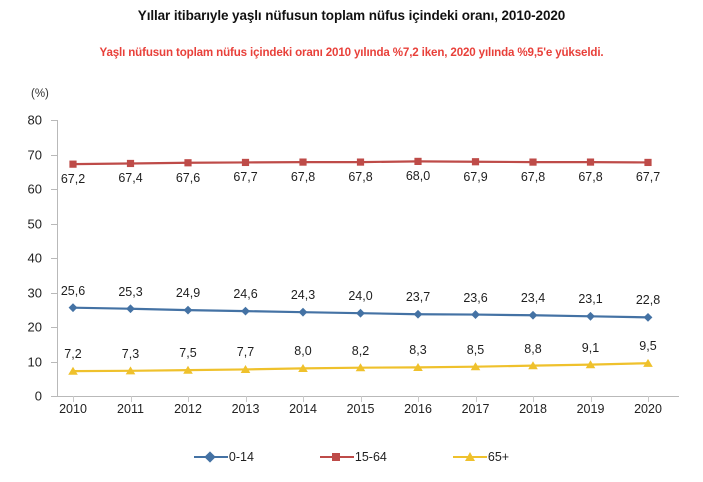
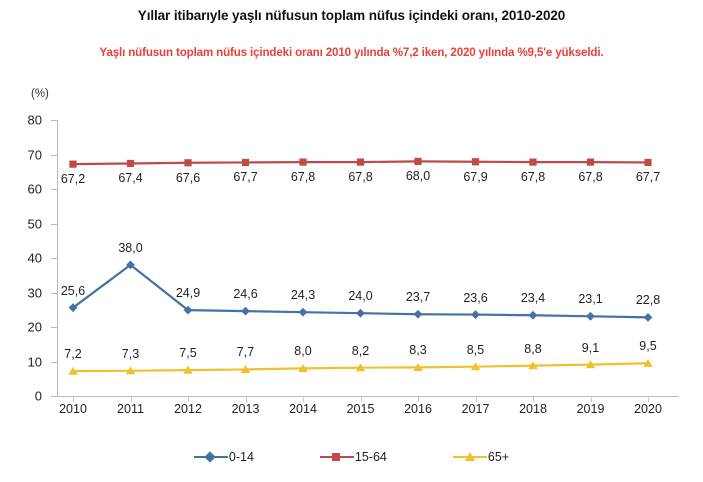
0-14/2011: 25,3 -> 38,0
